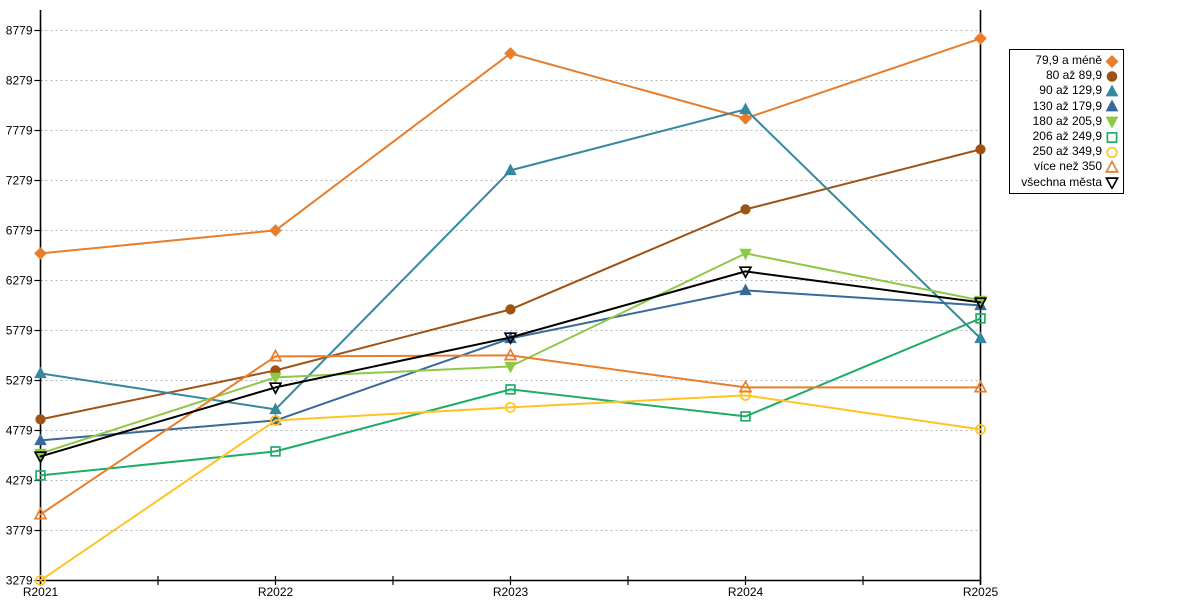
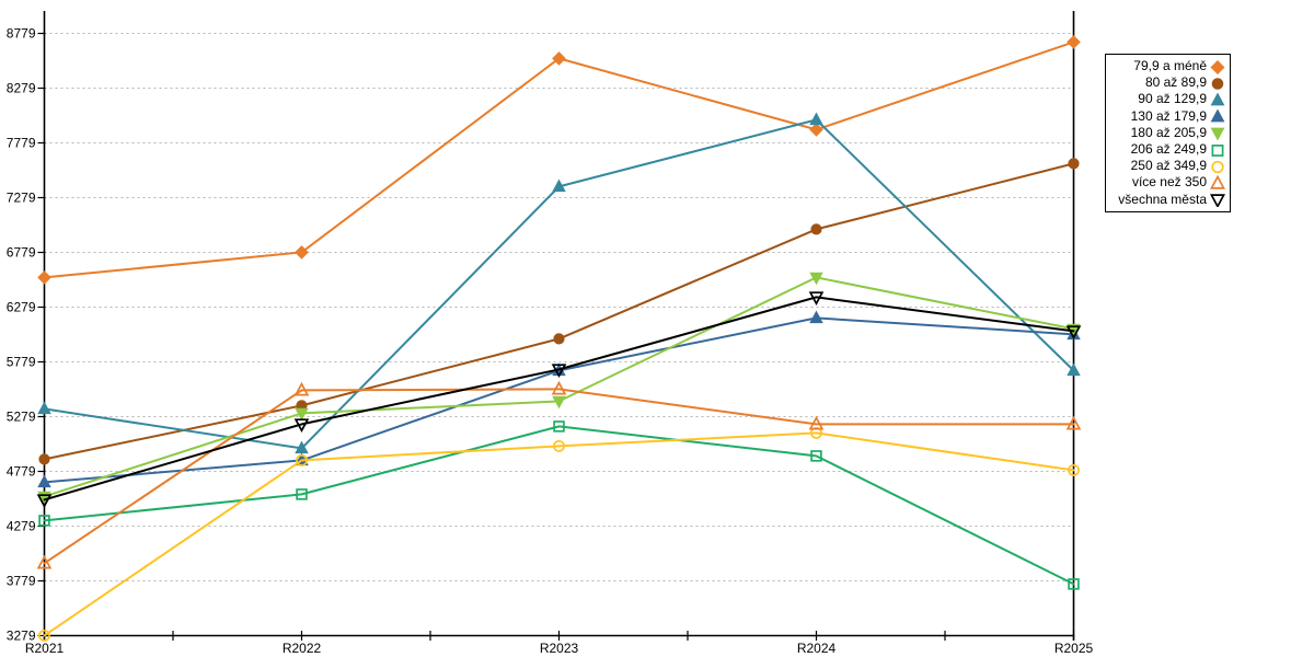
206 až 249,9/R2025: 5900 -> 3750
